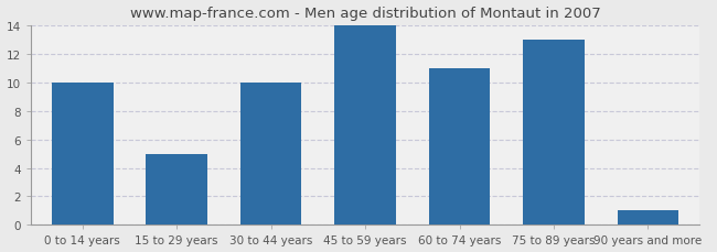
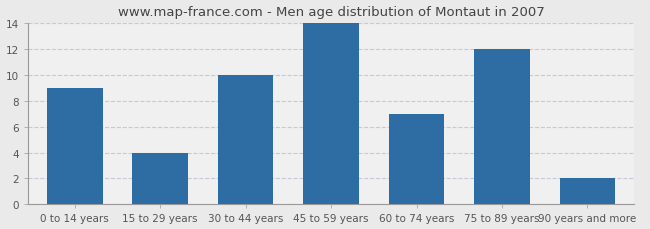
0 to 14 years: 10 -> 9
15 to 29 years: 5 -> 4
60 to 74 years: 11 -> 7
75 to 89 years: 13 -> 12
90 years and more: 1 -> 2
